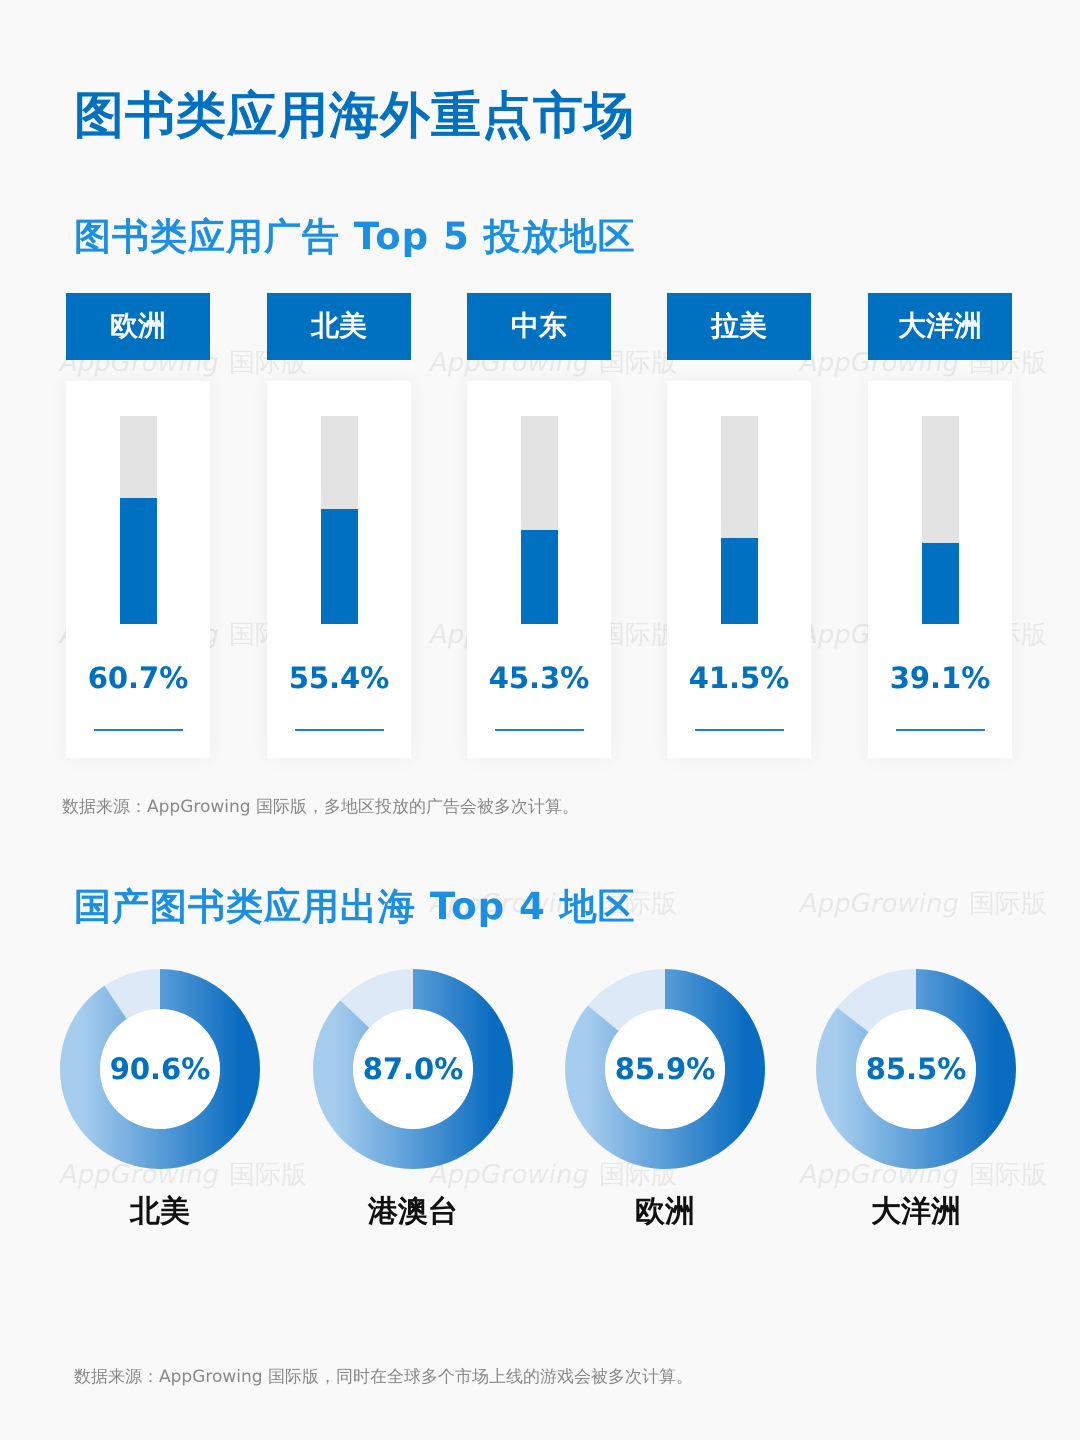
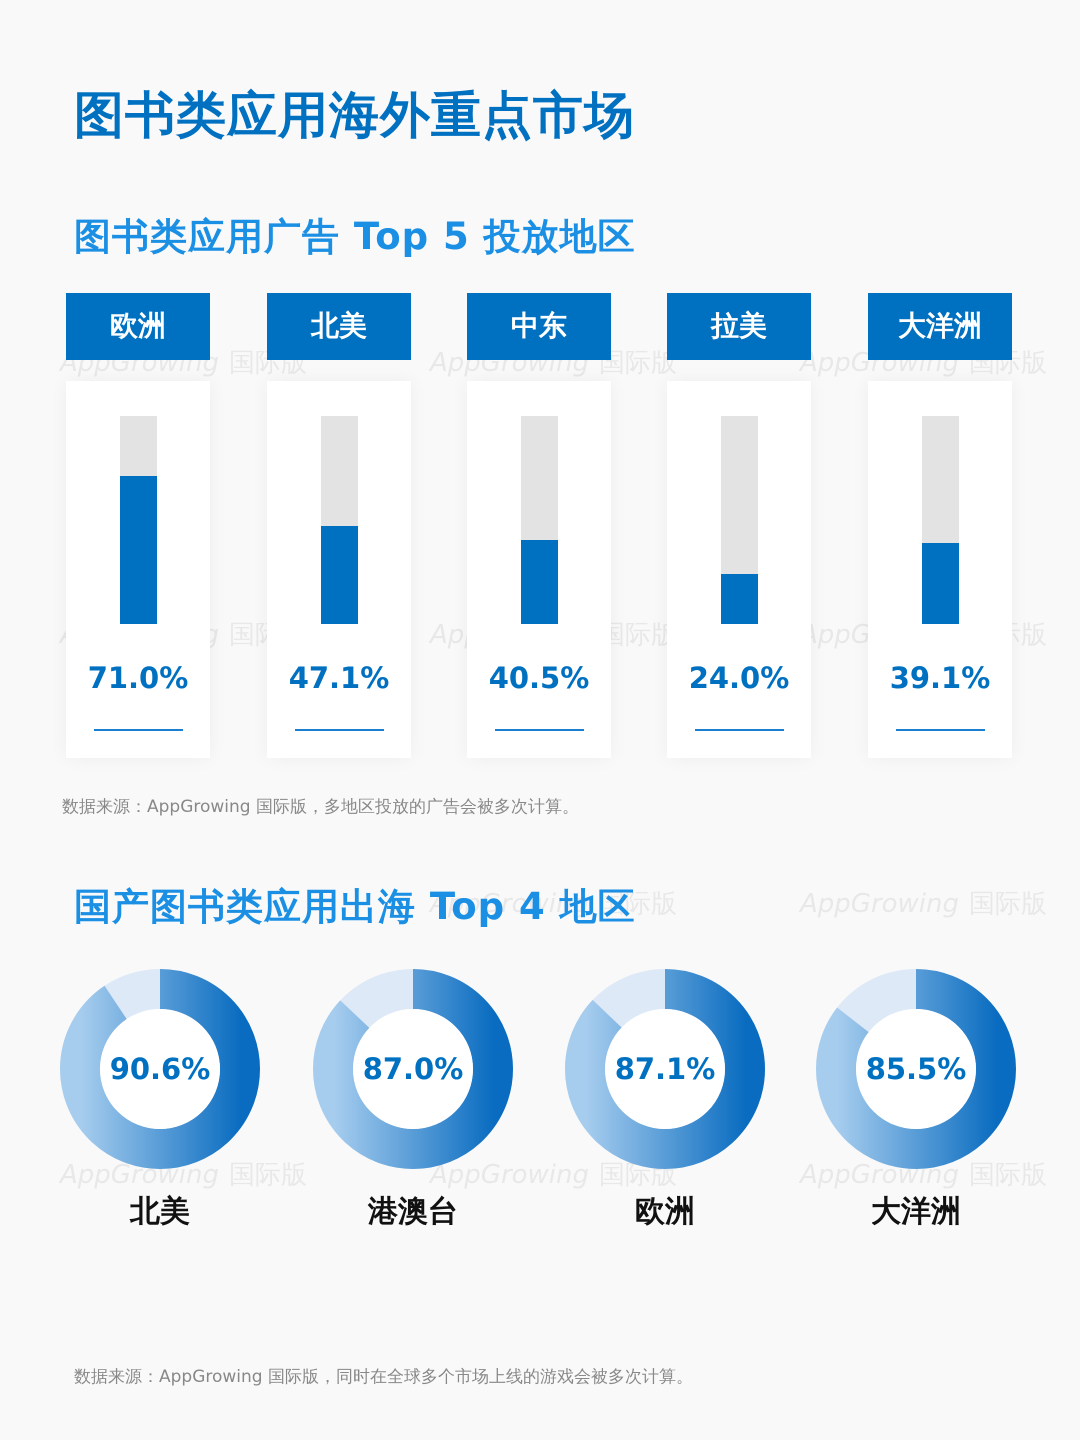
图书类应用广告 Top 5 投放地区/欧洲: 60.7% -> 71.0%
图书类应用广告 Top 5 投放地区/北美: 55.4% -> 47.1%
图书类应用广告 Top 5 投放地区/中东: 45.3% -> 40.5%
图书类应用广告 Top 5 投放地区/拉美: 41.5% -> 24.0%
国产图书类应用出海 Top 4 地区/欧洲: 85.9% -> 87.1%
